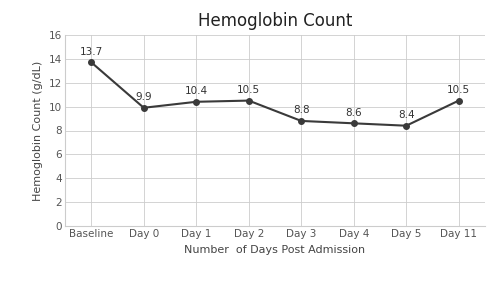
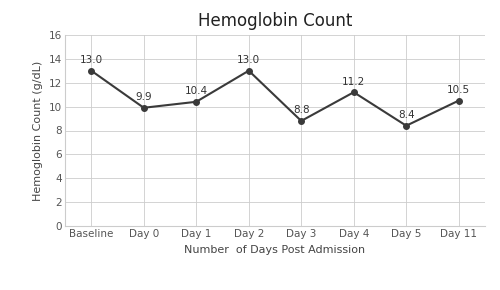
Baseline: 13.7 -> 13.0
Day 2: 10.5 -> 13.0
Day 4: 8.6 -> 11.2
